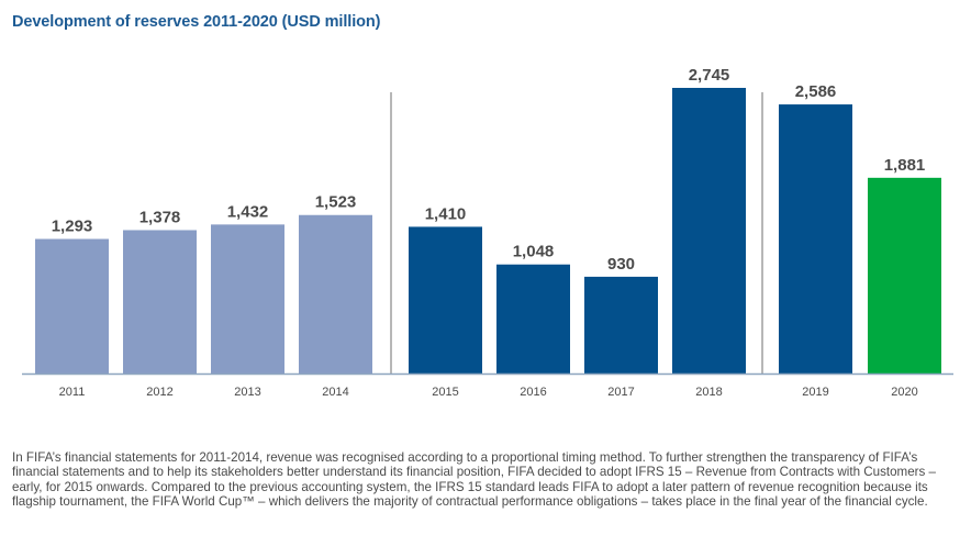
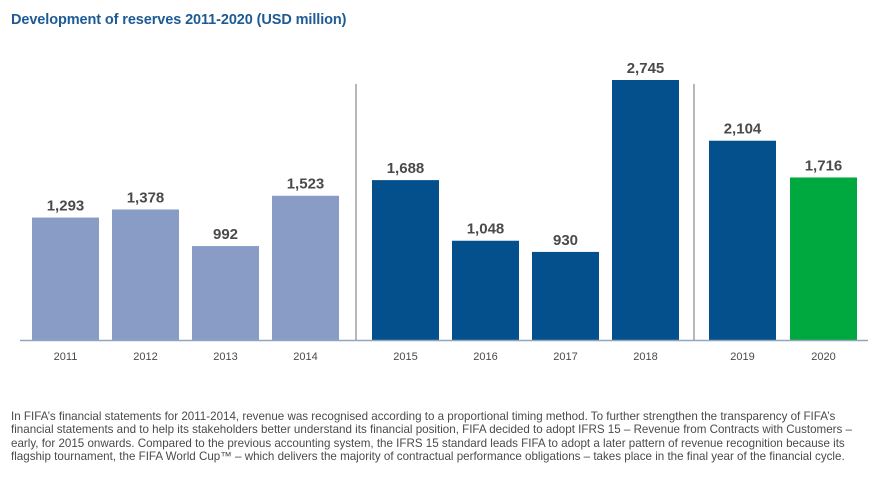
2013: 1,432 -> 992
2015: 1,410 -> 1,688
2019: 2,586 -> 2,104
2020: 1,881 -> 1,716
